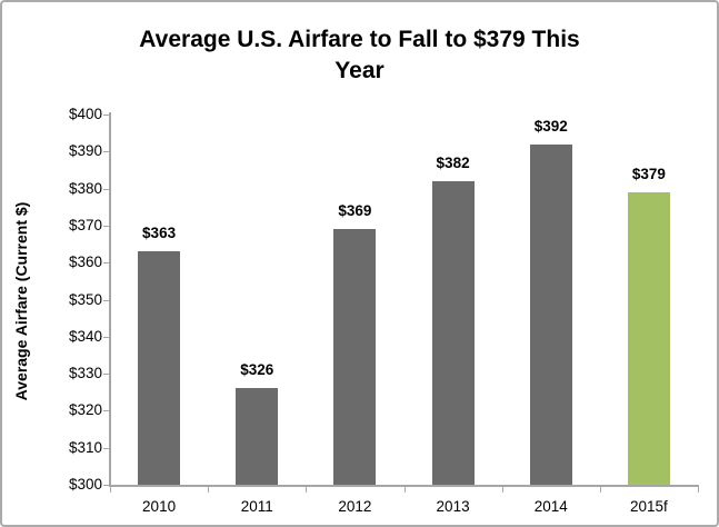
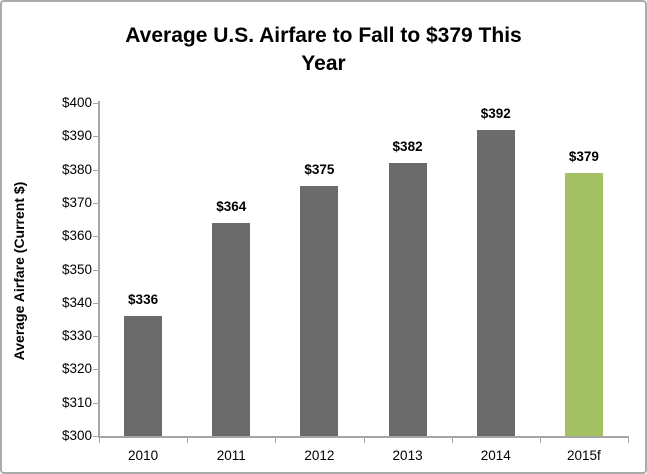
2010: $363 -> $336
2011: $326 -> $364
2012: $369 -> $375
